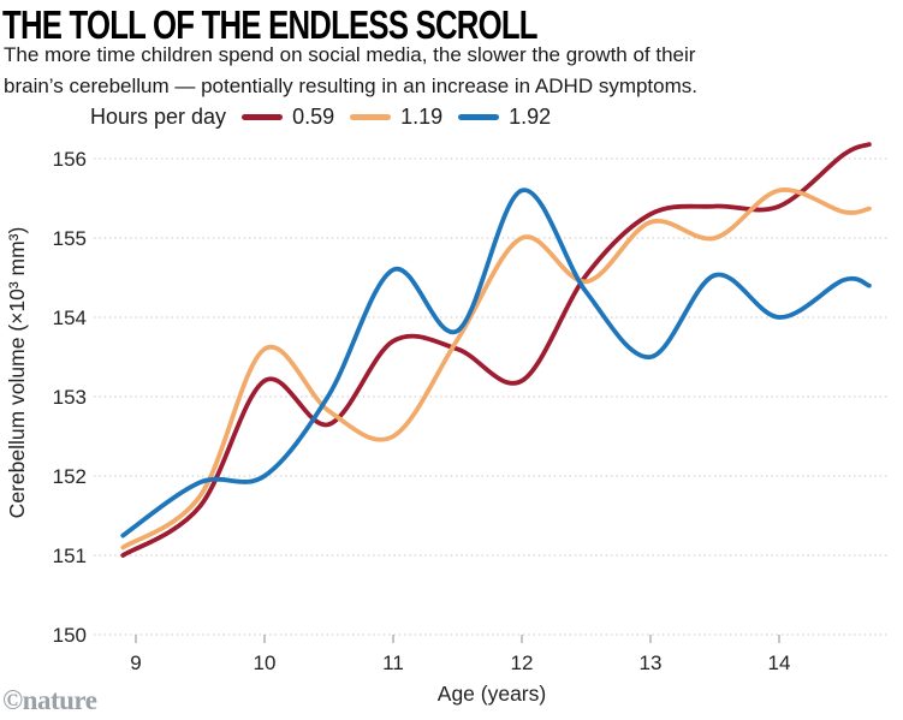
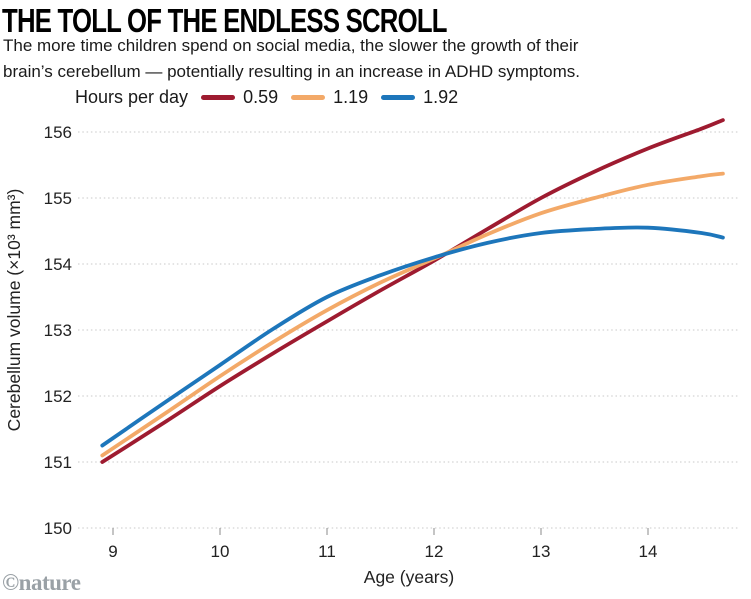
0.59/10: 153.2 -> 152.2
1.19/10: 153.6 -> 152.3
1.92/10: 152.0 -> 152.5
0.59/11: 153.7 -> 153.1
1.19/11: 152.5 -> 153.3
1.92/11: 154.6 -> 153.5
0.59/12: 153.2 -> 154.1
1.19/12: 155.0 -> 154.1
1.92/12: 155.6 -> 154.1
0.59/13: 155.3 -> 155.0
1.19/13: 155.2 -> 154.8
1.92/13: 153.5 -> 154.5
0.59/14: 155.4 -> 155.8
1.19/14: 155.6 -> 155.2
1.92/14: 154.0 -> 154.6
